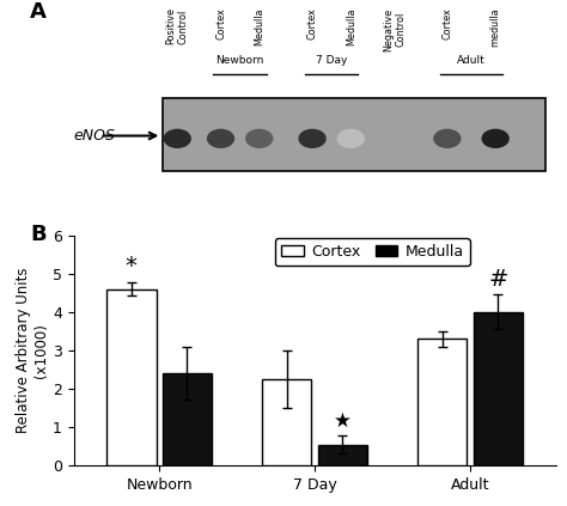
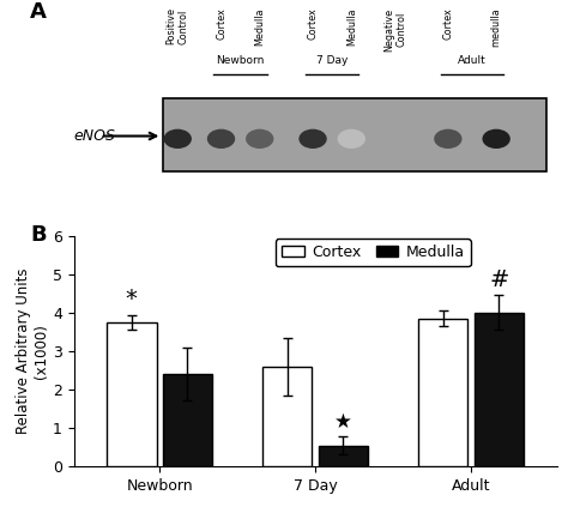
Cortex/Newborn: 4.60 -> 3.75
Cortex/7 Day: 2.25 -> 2.60
Cortex/Adult: 3.30 -> 3.85
